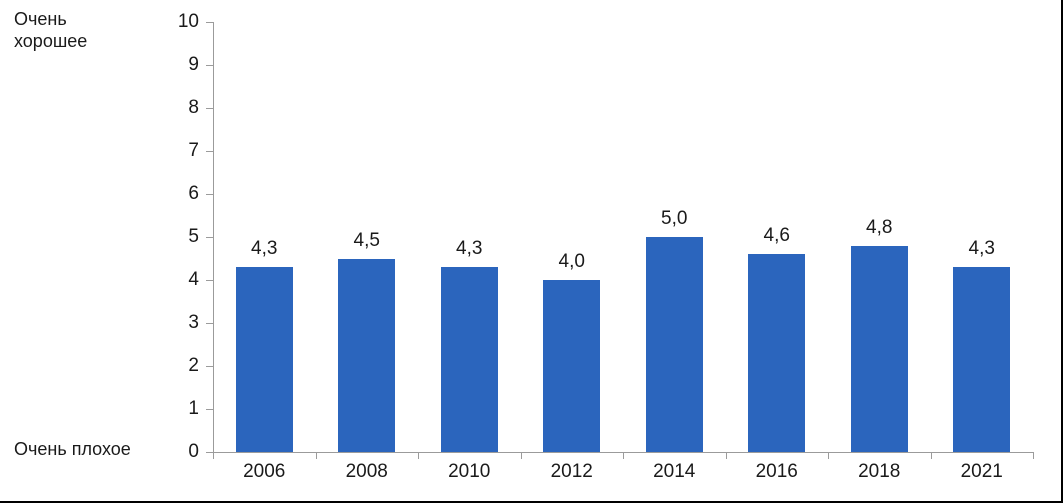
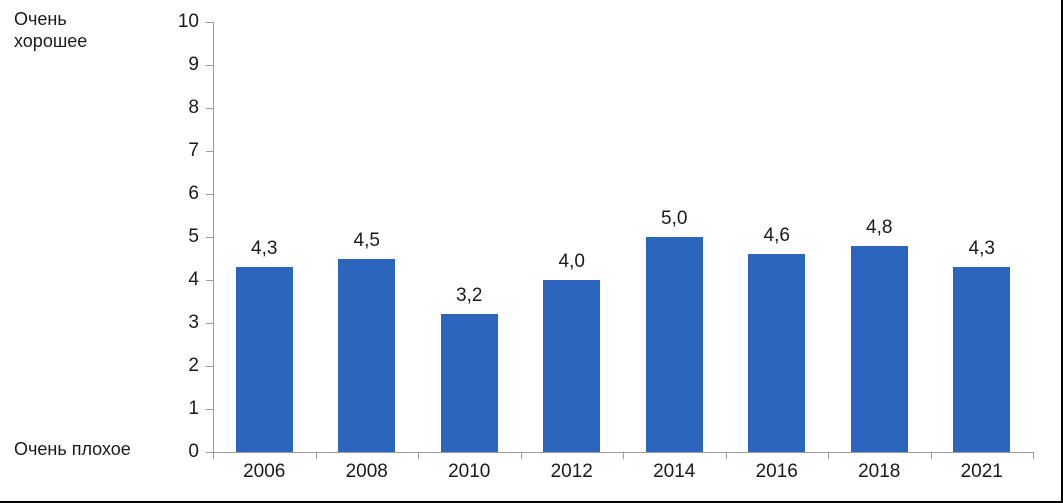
2010: 4,3 -> 3,2
